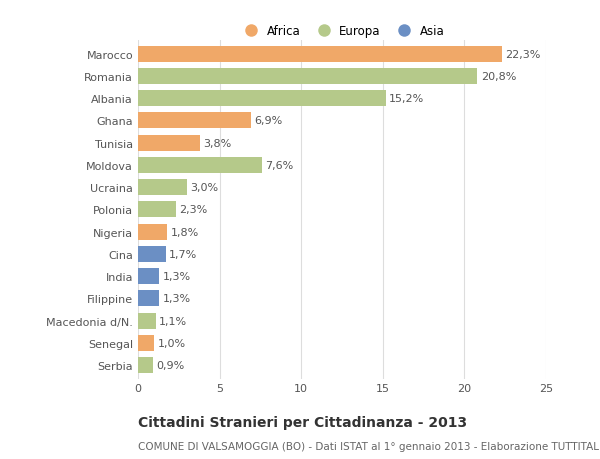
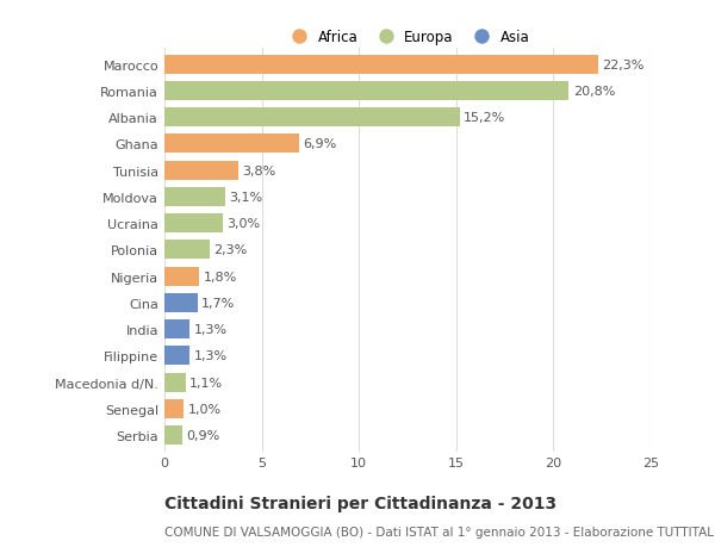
Moldova: 7,6% -> 3,1%
